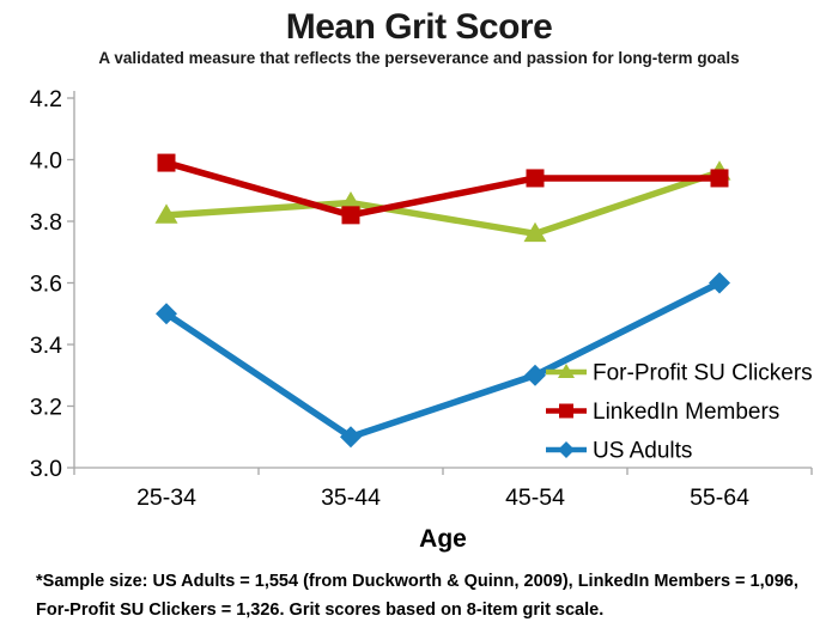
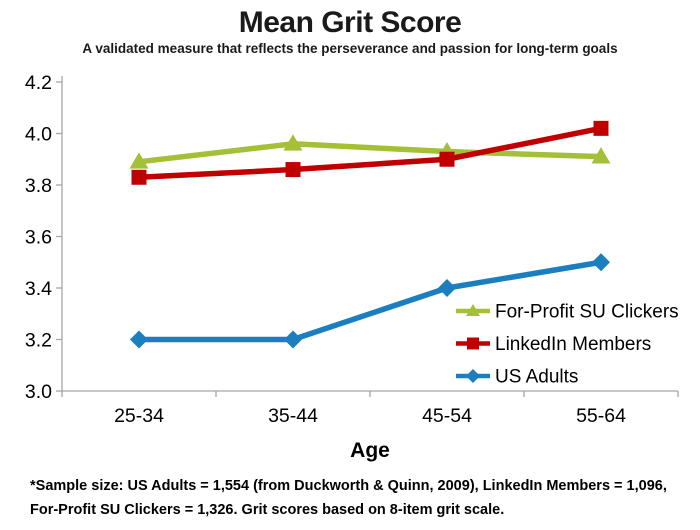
For-Profit SU Clickers/25-34: 3.82 -> 3.89
LinkedIn Members/25-34: 3.99 -> 3.83
US Adults/25-34: 3.5 -> 3.2
For-Profit SU Clickers/35-44: 3.86 -> 3.96
LinkedIn Members/35-44: 3.82 -> 3.86
US Adults/35-44: 3.1 -> 3.2
For-Profit SU Clickers/45-54: 3.76 -> 3.93
LinkedIn Members/45-54: 3.94 -> 3.90
US Adults/45-54: 3.3 -> 3.4
For-Profit SU Clickers/55-64: 3.96 -> 3.91
LinkedIn Members/55-64: 3.94 -> 4.02
US Adults/55-64: 3.6 -> 3.5
